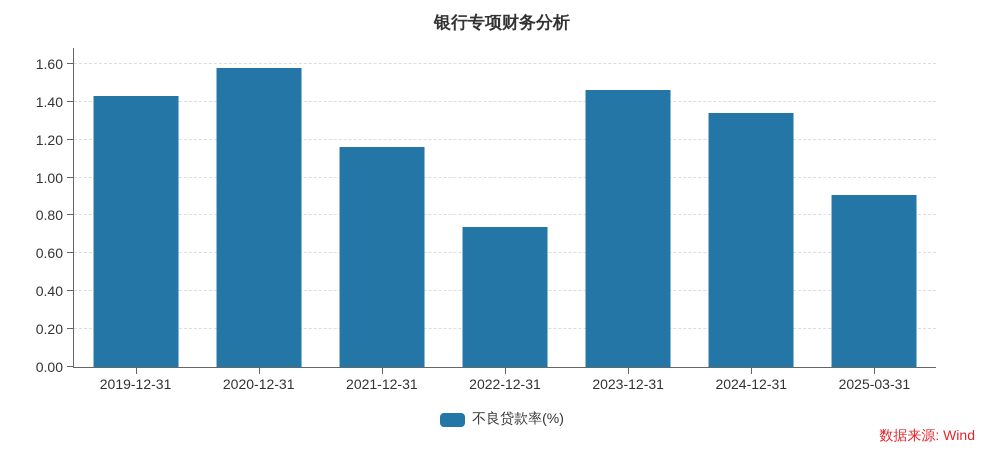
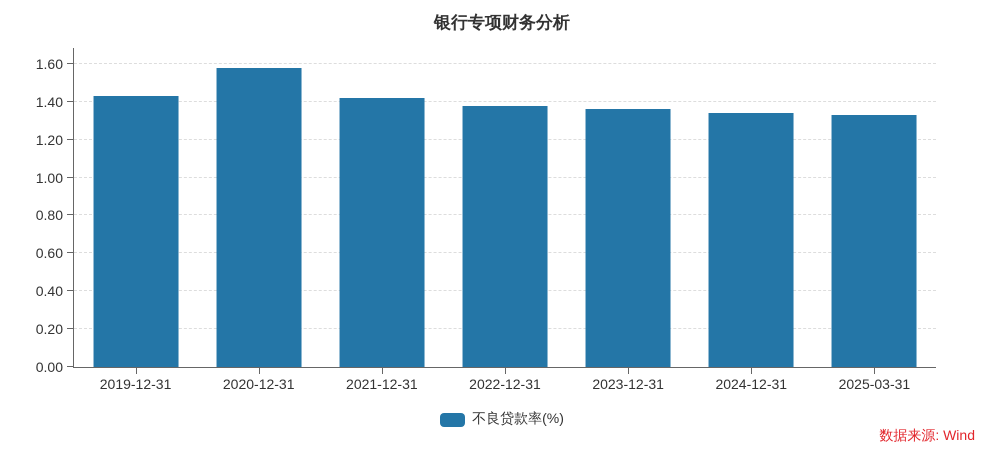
2021-12-31: 1.16 -> 1.42
2022-12-31: 0.74 -> 1.38
2023-12-31: 1.46 -> 1.36
2025-03-31: 0.91 -> 1.33
